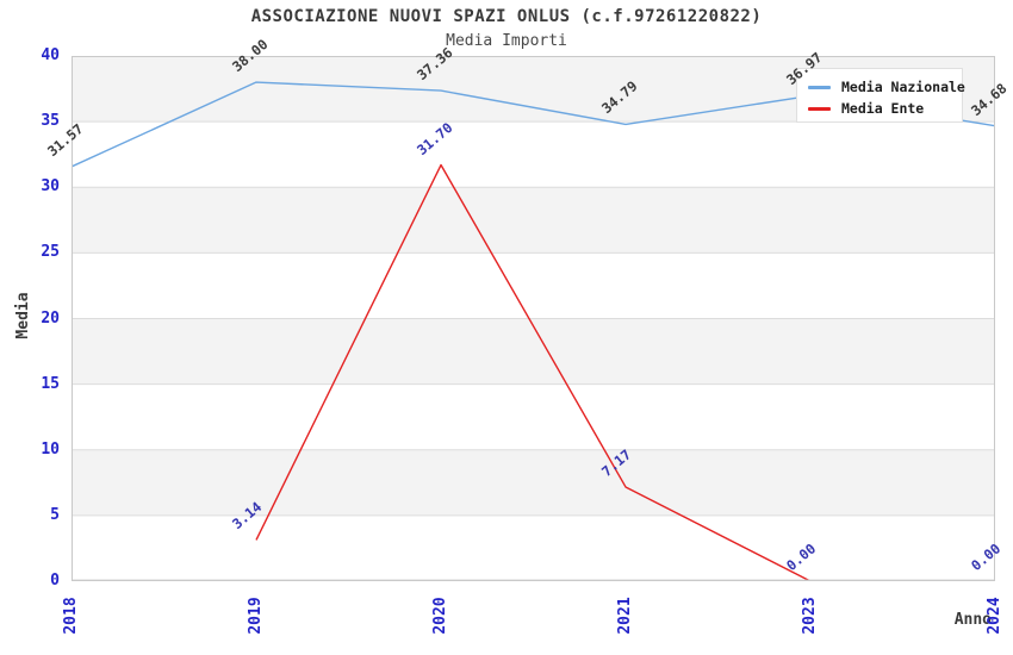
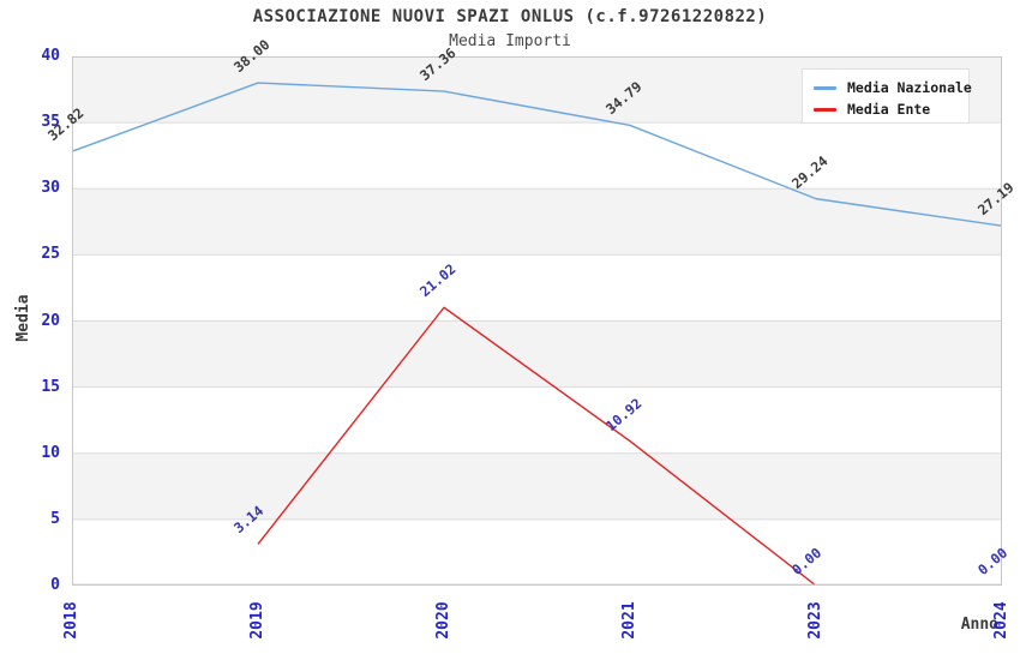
Media Nazionale/2018: 31.57 -> 32.82
Media Ente/2020: 31.70 -> 21.02
Media Ente/2021: 7.17 -> 10.92
Media Nazionale/2023: 36.97 -> 29.24
Media Nazionale/2024: 34.68 -> 27.19
